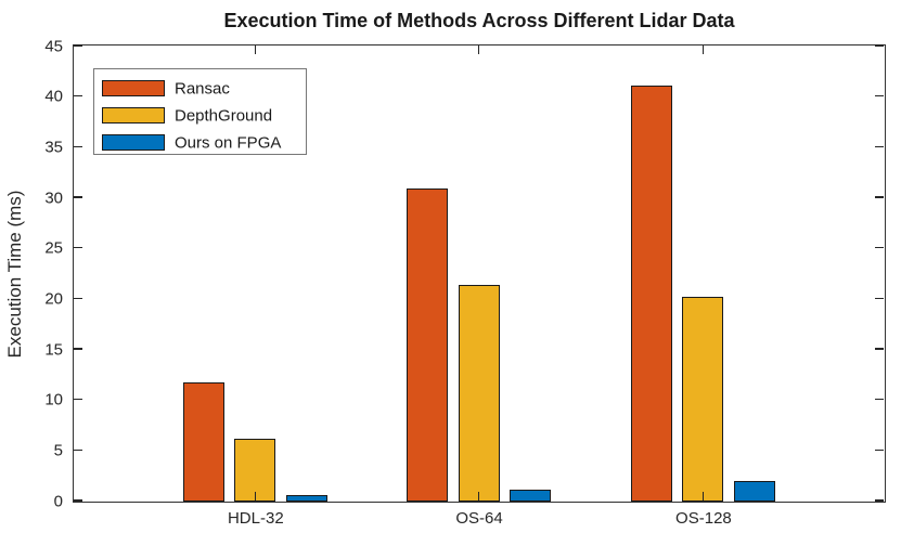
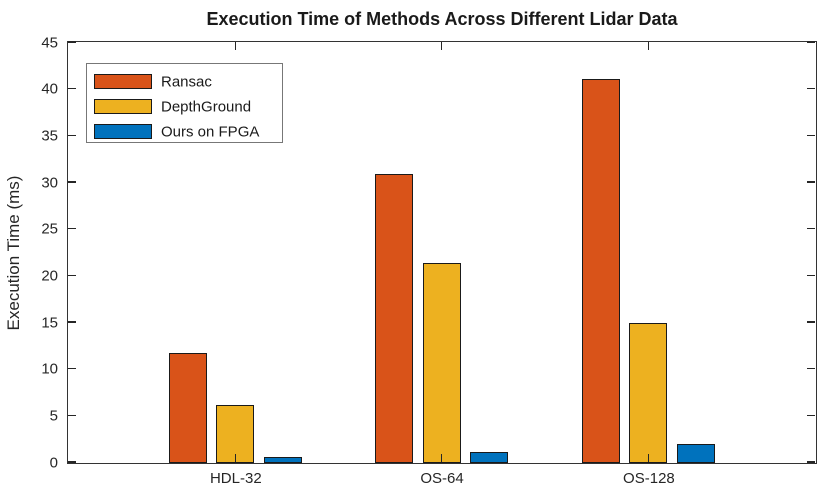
DepthGround/OS-128: 20 -> 15
